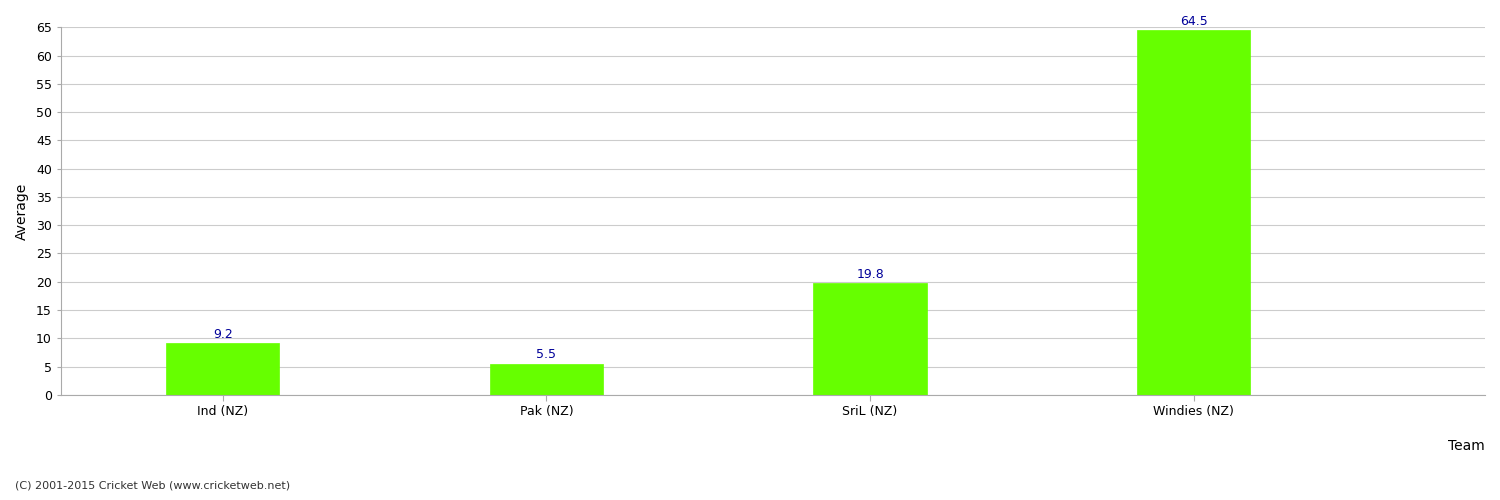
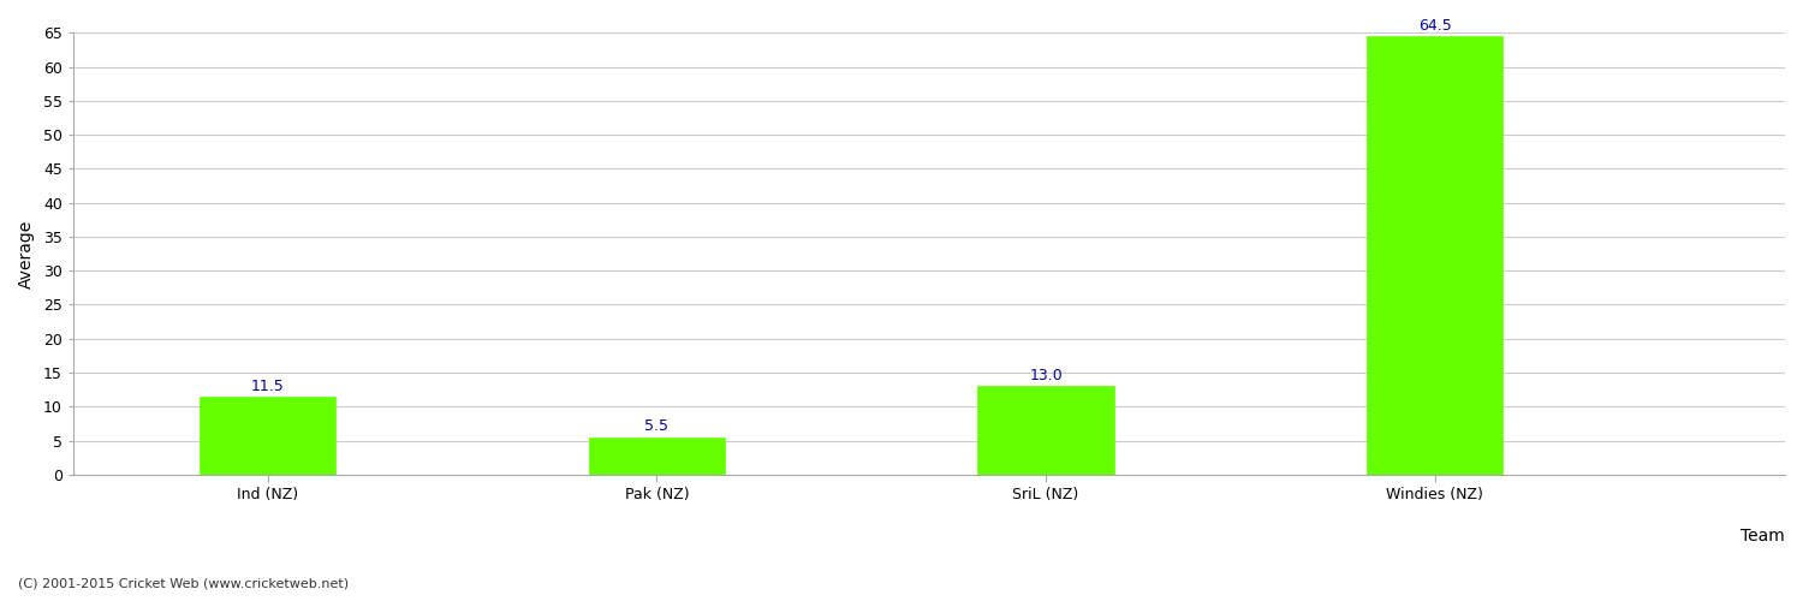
Ind (NZ): 9.2 -> 11.5
SriL (NZ): 19.8 -> 13.0
